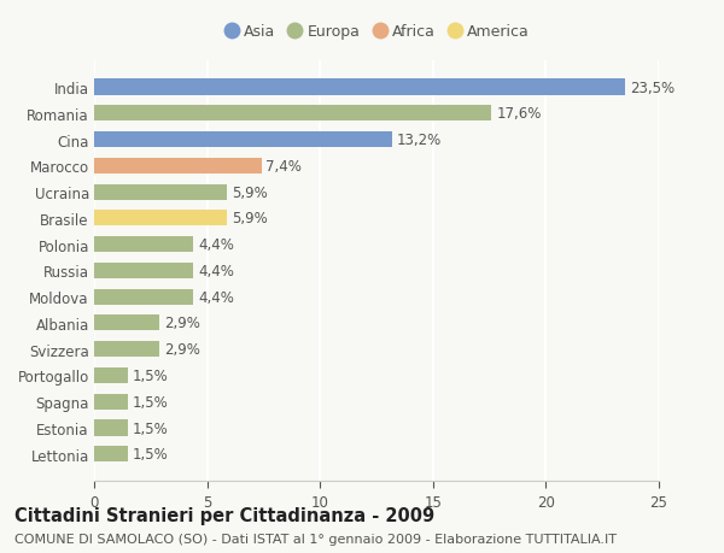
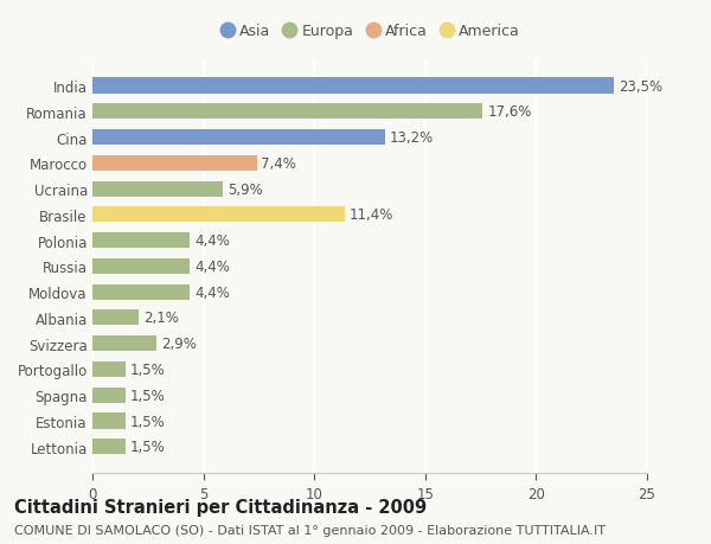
Brasile: 5,9% -> 11,4%
Albania: 2,9% -> 2,1%
